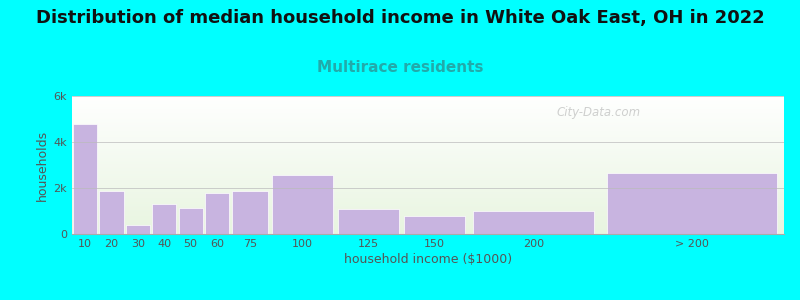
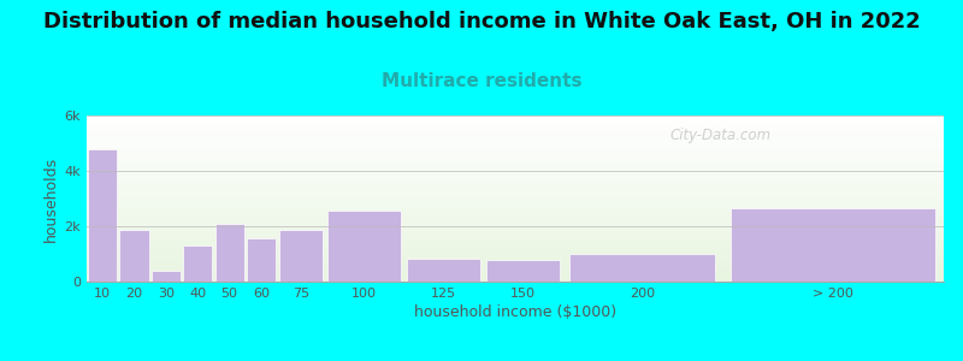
50: 1.15k -> 2.10k
60: 1.80k -> 1.55k
125: 1.10k -> 0.82k
